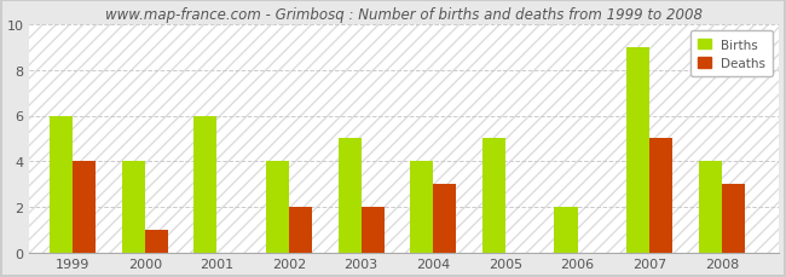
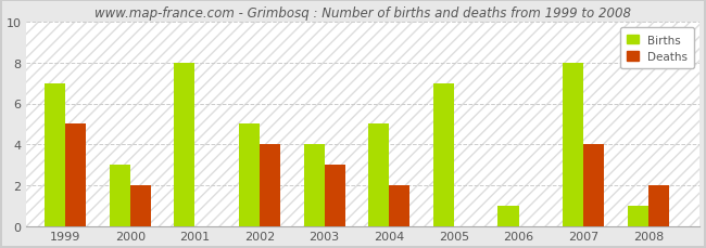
Births/1999: 6 -> 7
Deaths/1999: 4 -> 5
Births/2000: 4 -> 3
Deaths/2000: 1 -> 2
Births/2001: 6 -> 8
Births/2002: 4 -> 5
Deaths/2002: 2 -> 4
Births/2003: 5 -> 4
Deaths/2003: 2 -> 3
Births/2004: 4 -> 5
Deaths/2004: 3 -> 2
Births/2005: 5 -> 7
Births/2006: 2 -> 1
Births/2007: 9 -> 8
Deaths/2007: 5 -> 4
Births/2008: 4 -> 1
Deaths/2008: 3 -> 2
